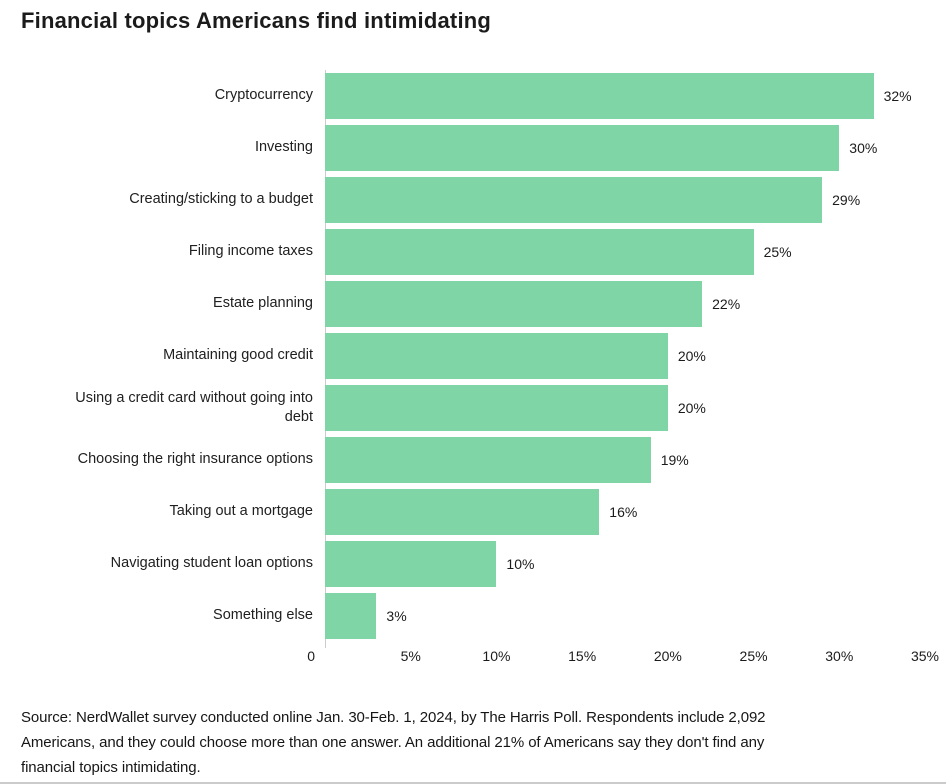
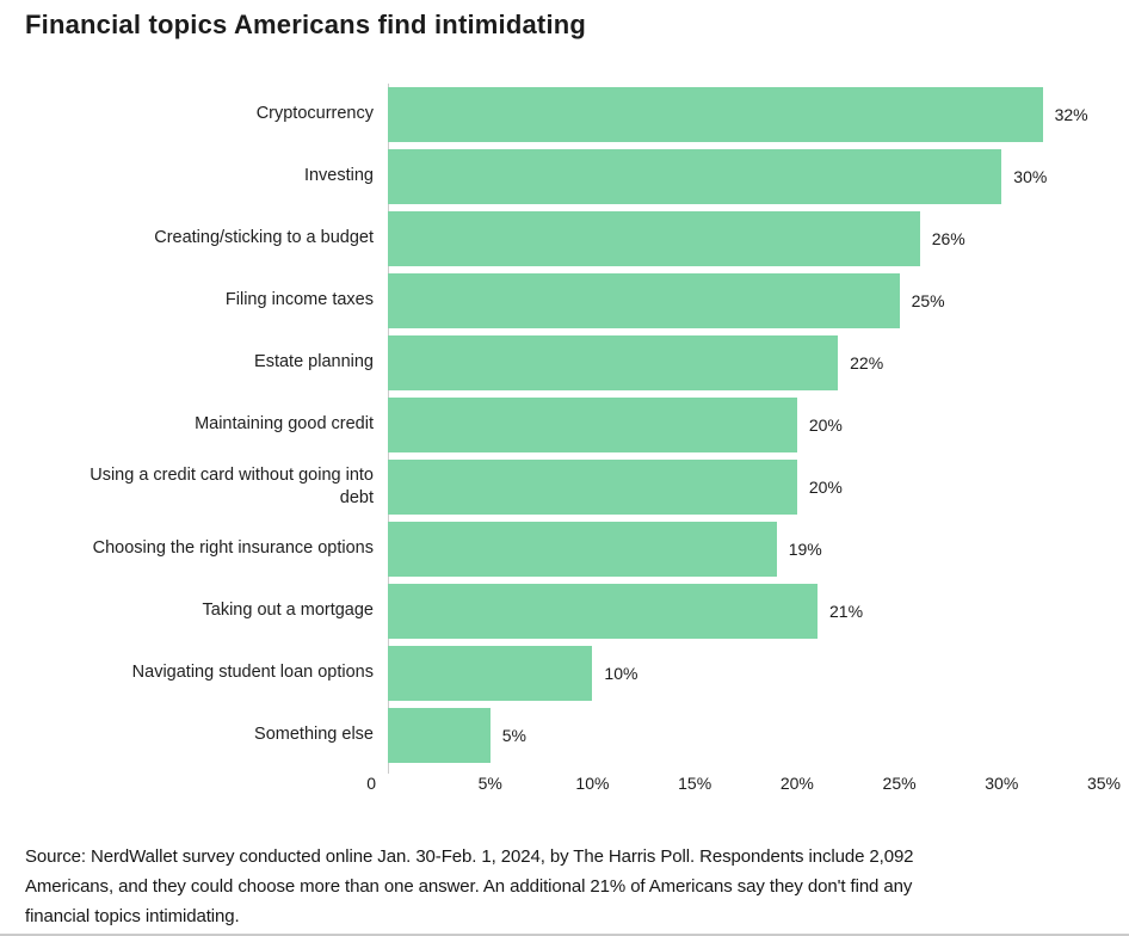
Creating/sticking to a budget: 29% -> 26%
Taking out a mortgage: 16% -> 21%
Something else: 3% -> 5%
